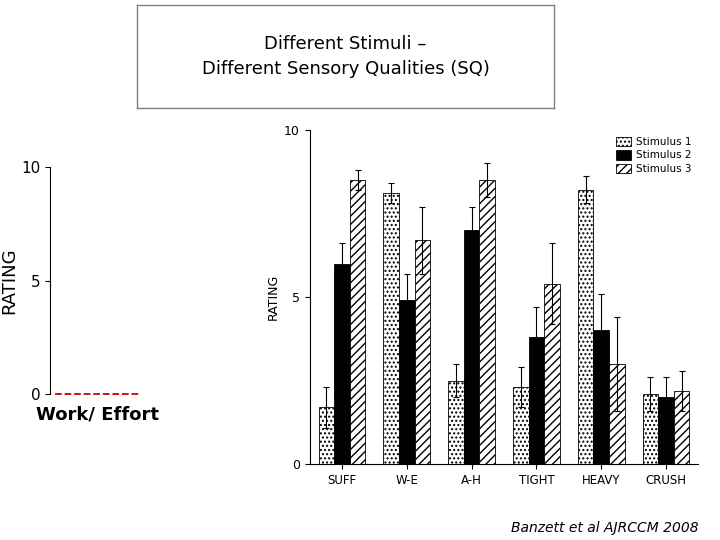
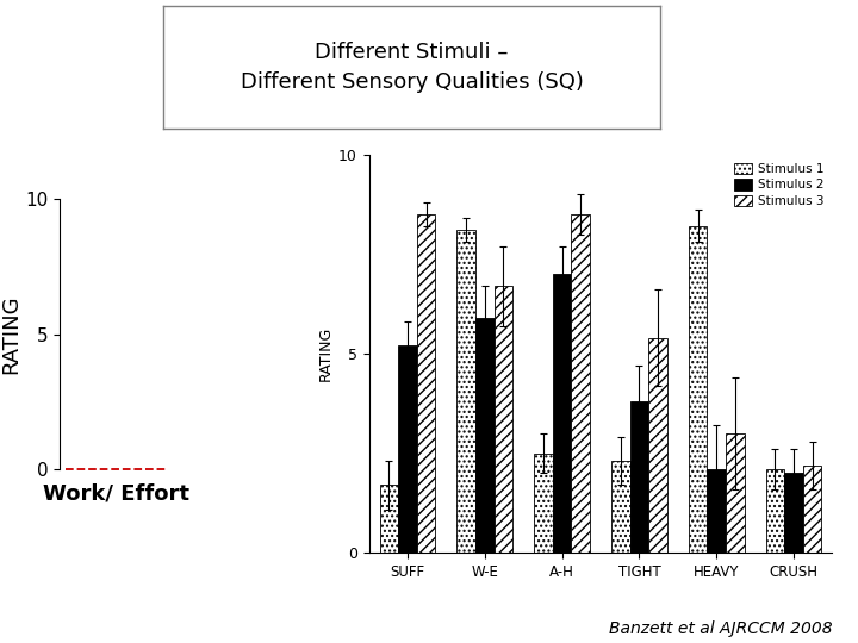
Stimulus 2/SUFF: 6.0 -> 5.2
Stimulus 2/W-E: 4.9 -> 5.9
Stimulus 2/HEAVY: 4.0 -> 2.1
